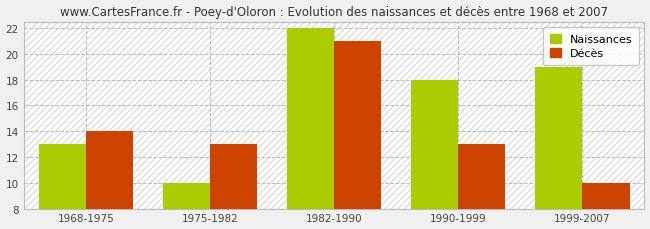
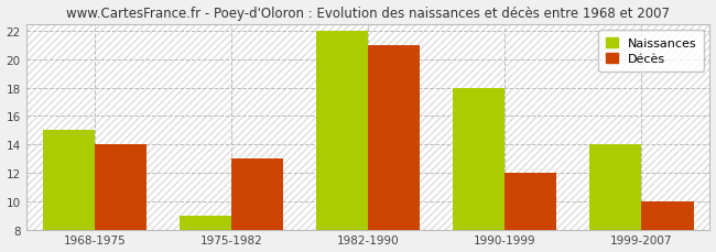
Naissances/1968-1975: 13 -> 15
Naissances/1975-1982: 10 -> 9
Décès/1990-1999: 13 -> 12
Naissances/1999-2007: 19 -> 14
